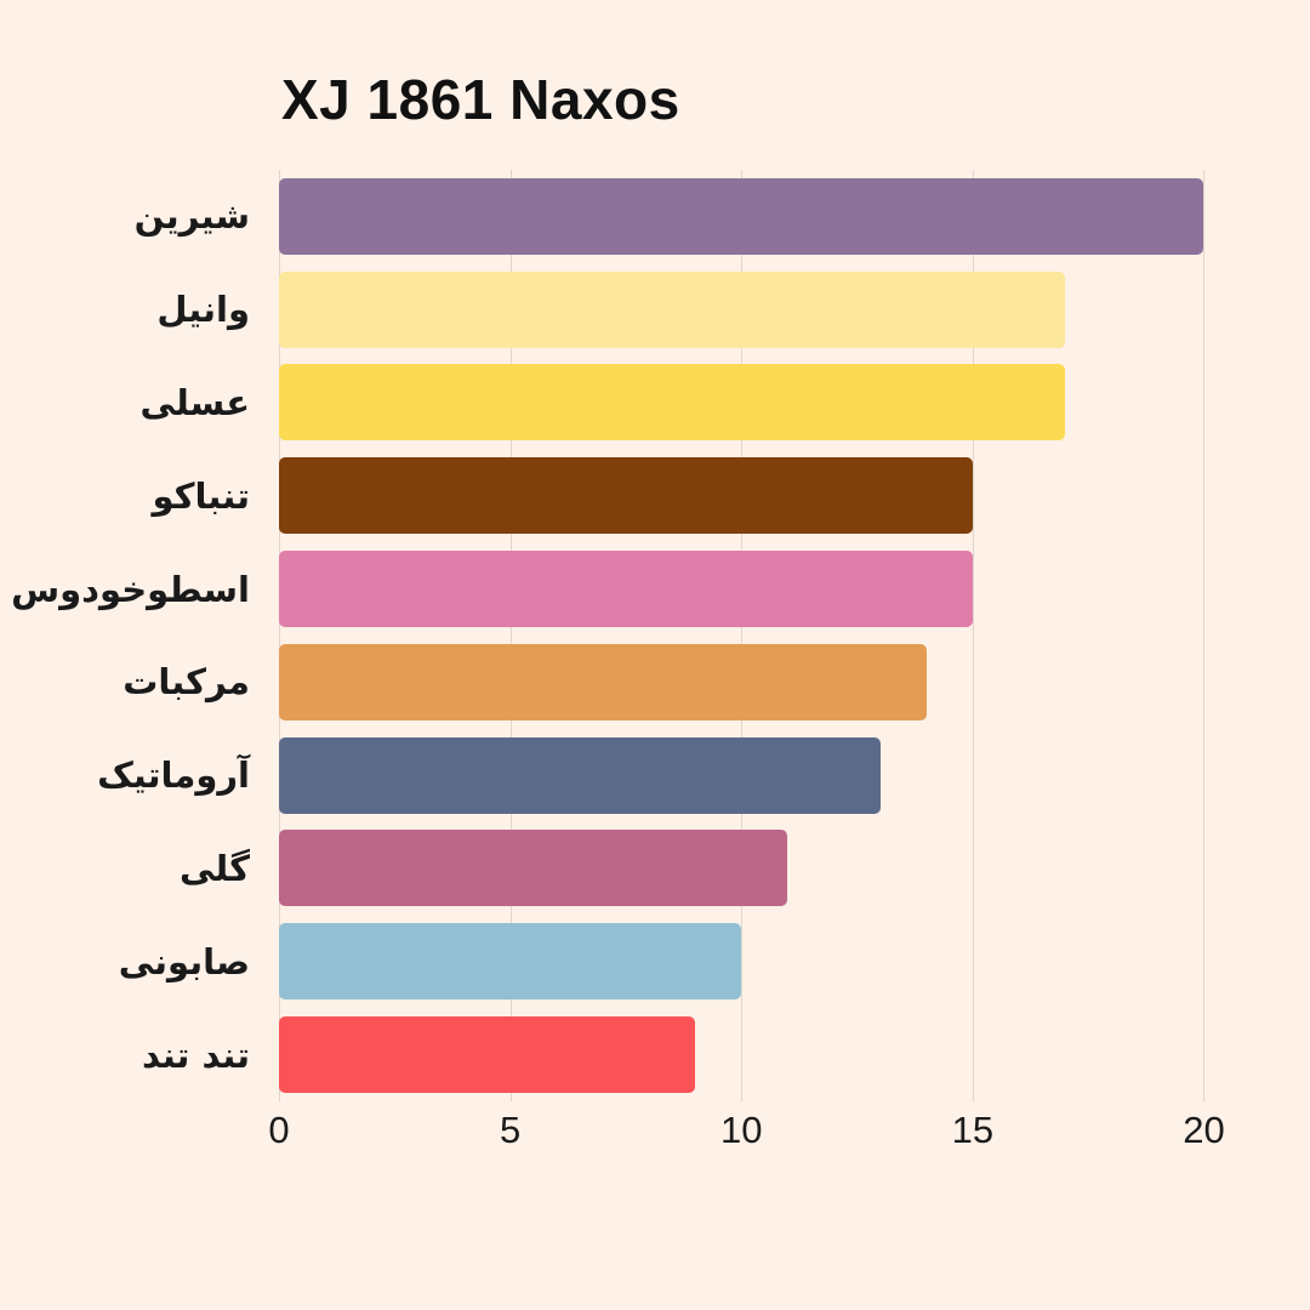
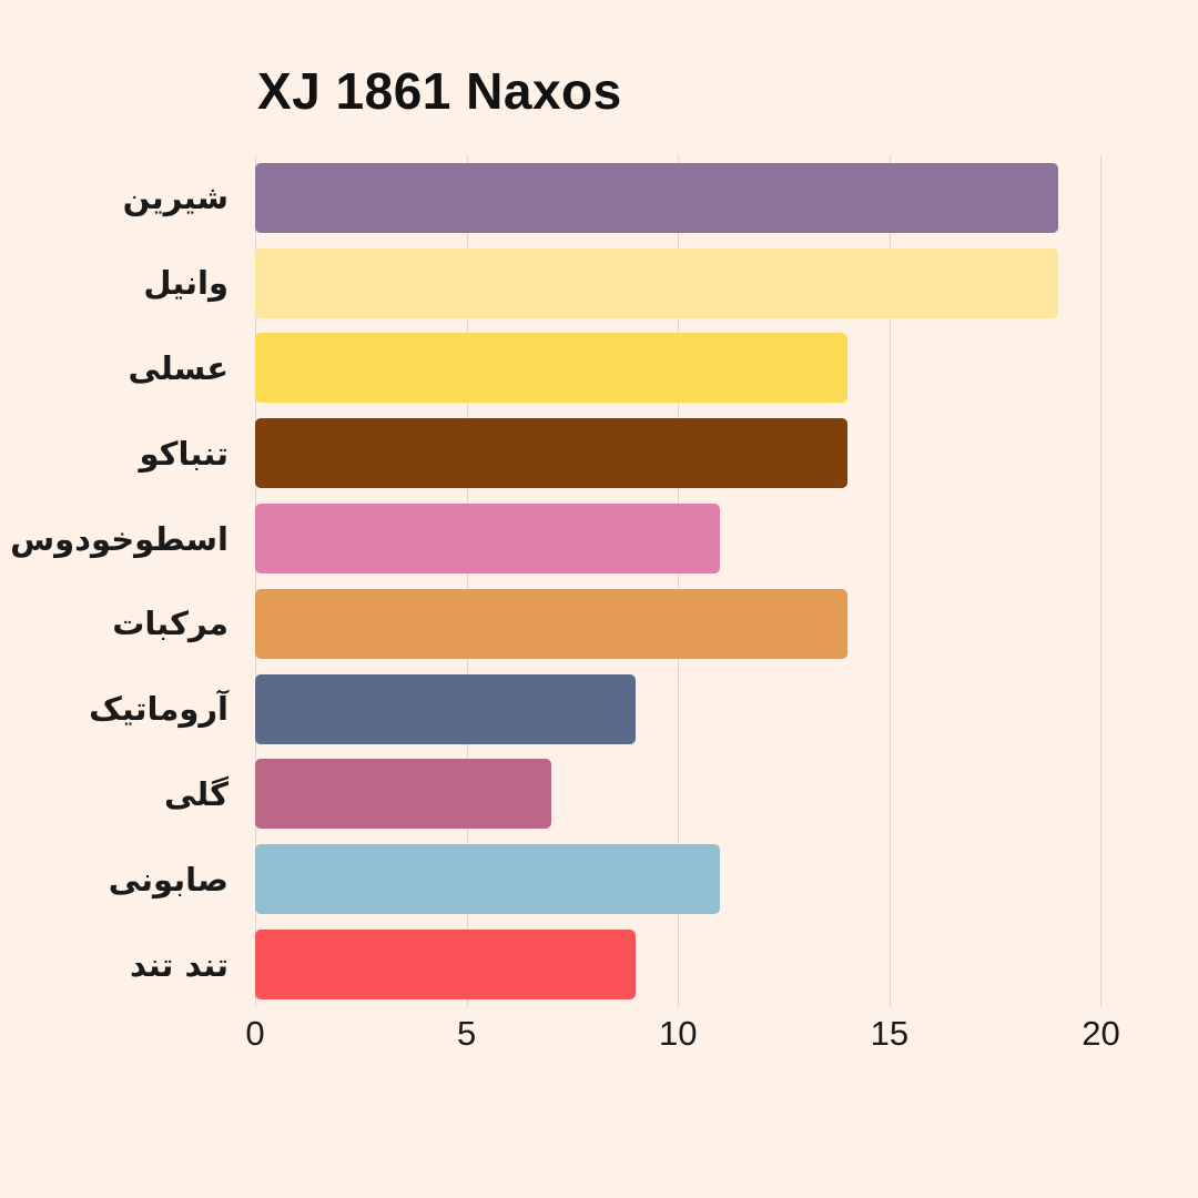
شیرین: 20 -> 19
وانیل: 17 -> 19
عسلی: 17 -> 14
تنباکو: 15 -> 14
اسطوخودوس: 15 -> 11
آروماتیک: 13 -> 9
گلی: 11 -> 7
صابونی: 10 -> 11
